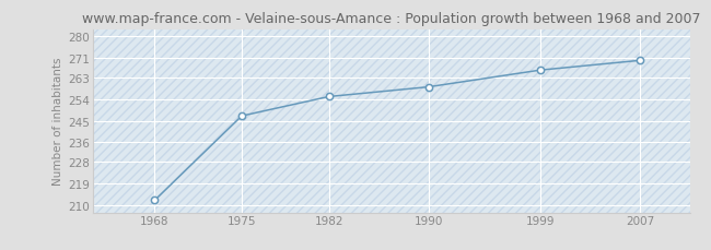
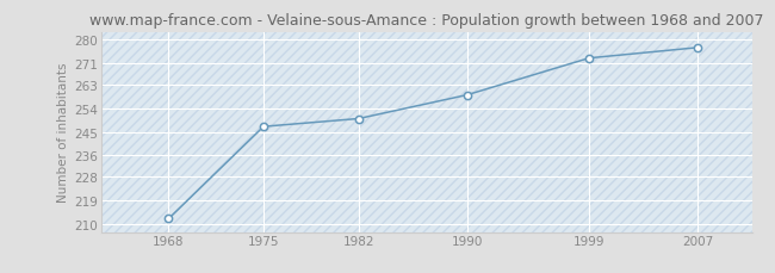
1982: 255 -> 250
1999: 266 -> 273
2007: 270 -> 277
